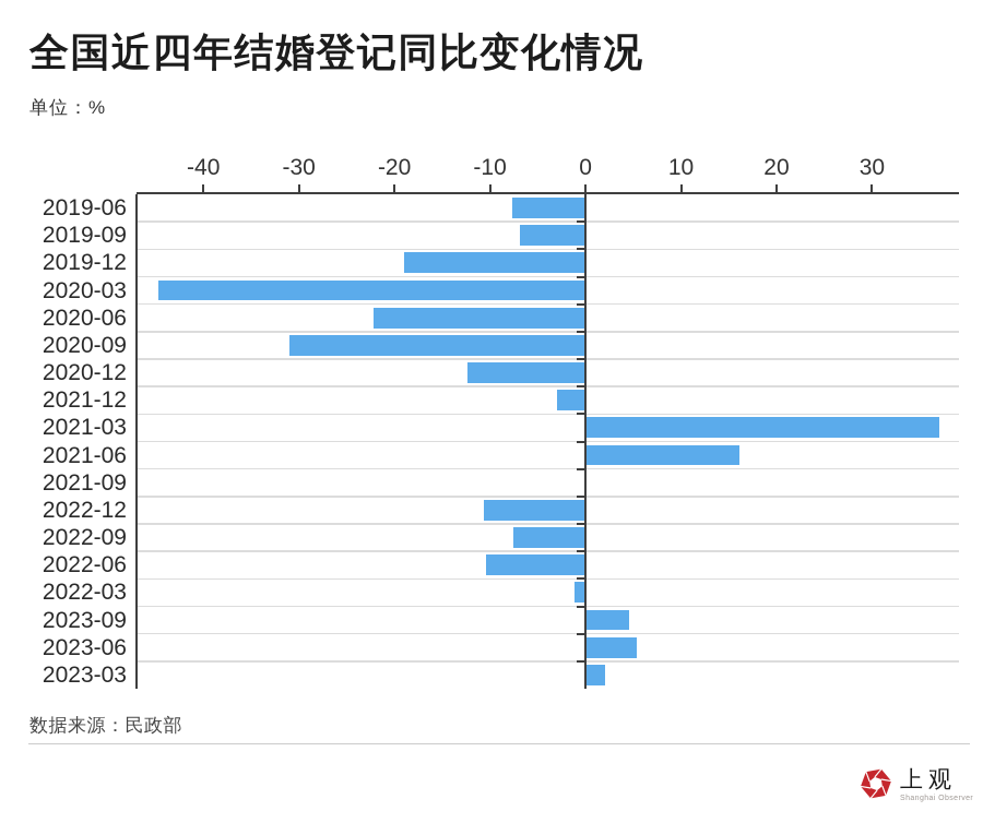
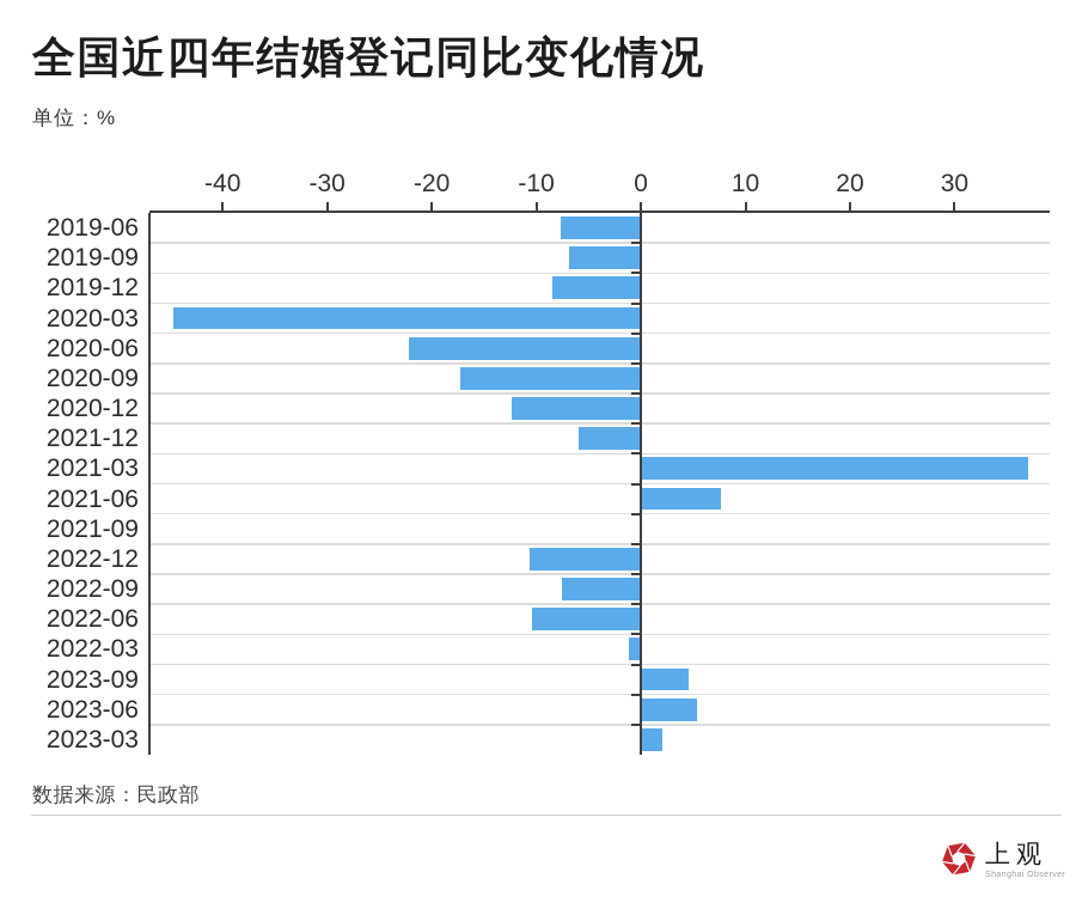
2019-12: -19 -> -8
2020-09: -31 -> -17
2021-12: -3 -> -6
2021-06: 16 -> 8
